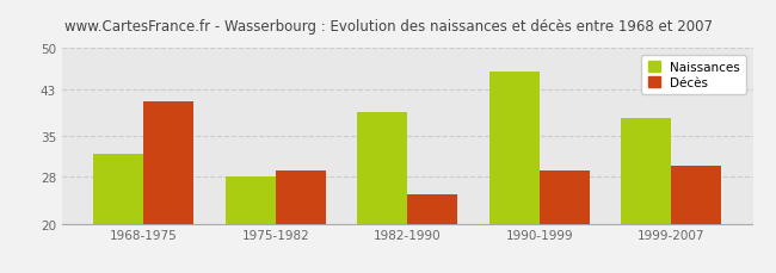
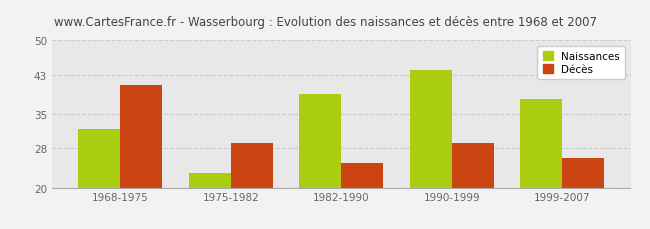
Naissances/1975-1982: 28 -> 23
Naissances/1990-1999: 46 -> 44
Décès/1999-2007: 30 -> 26
